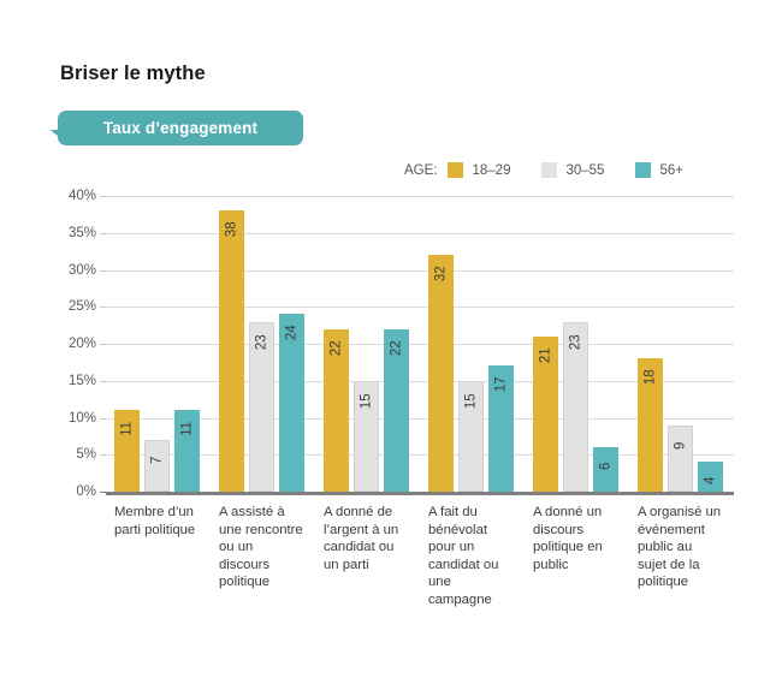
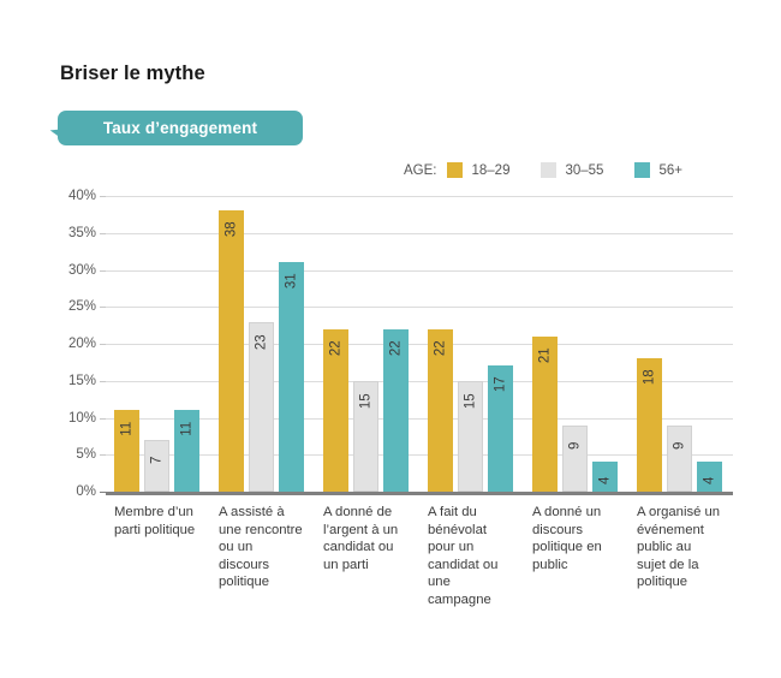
56+/A assisté à une rencontre ou un discours politique: 24 -> 31
18–29/A fait du bénévolat pour un candidat ou une campagne: 32 -> 22
30–55/A donné un discours politique en public: 23 -> 9
56+/A donné un discours politique en public: 6 -> 4
